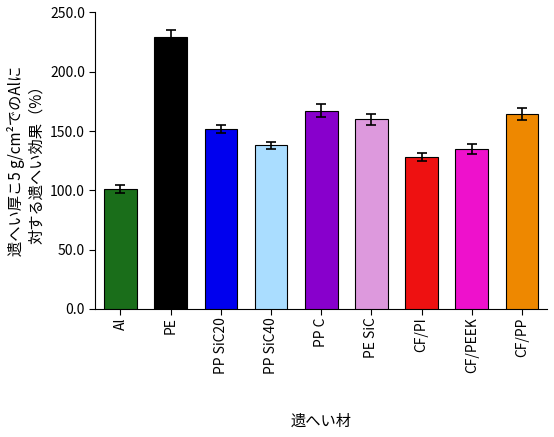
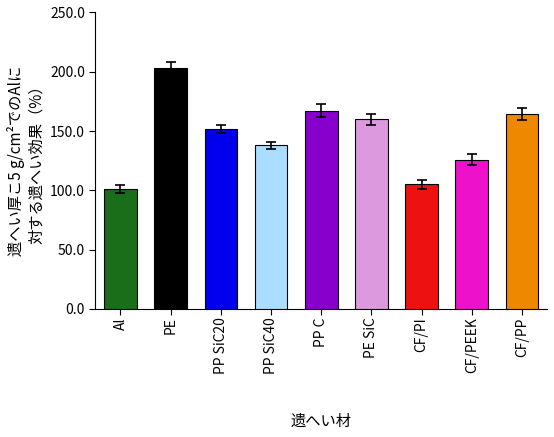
PE: 230 -> 203
CF/PI: 128 -> 105
CF/PEEK: 135 -> 126
